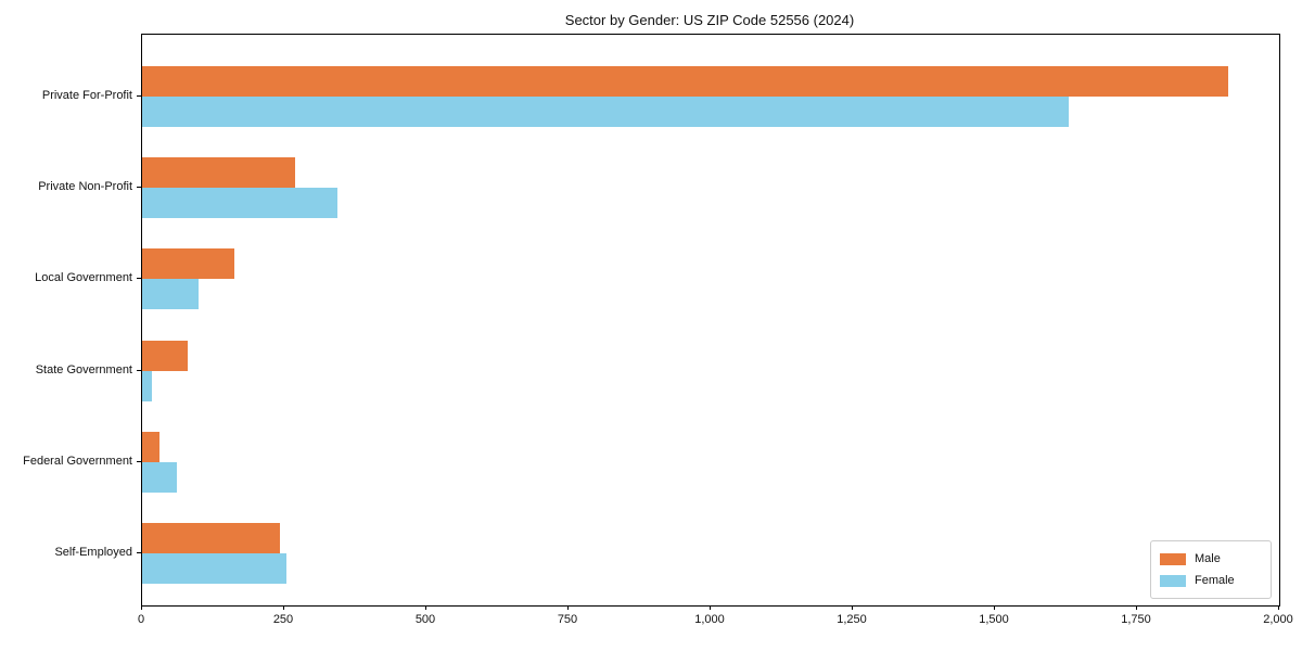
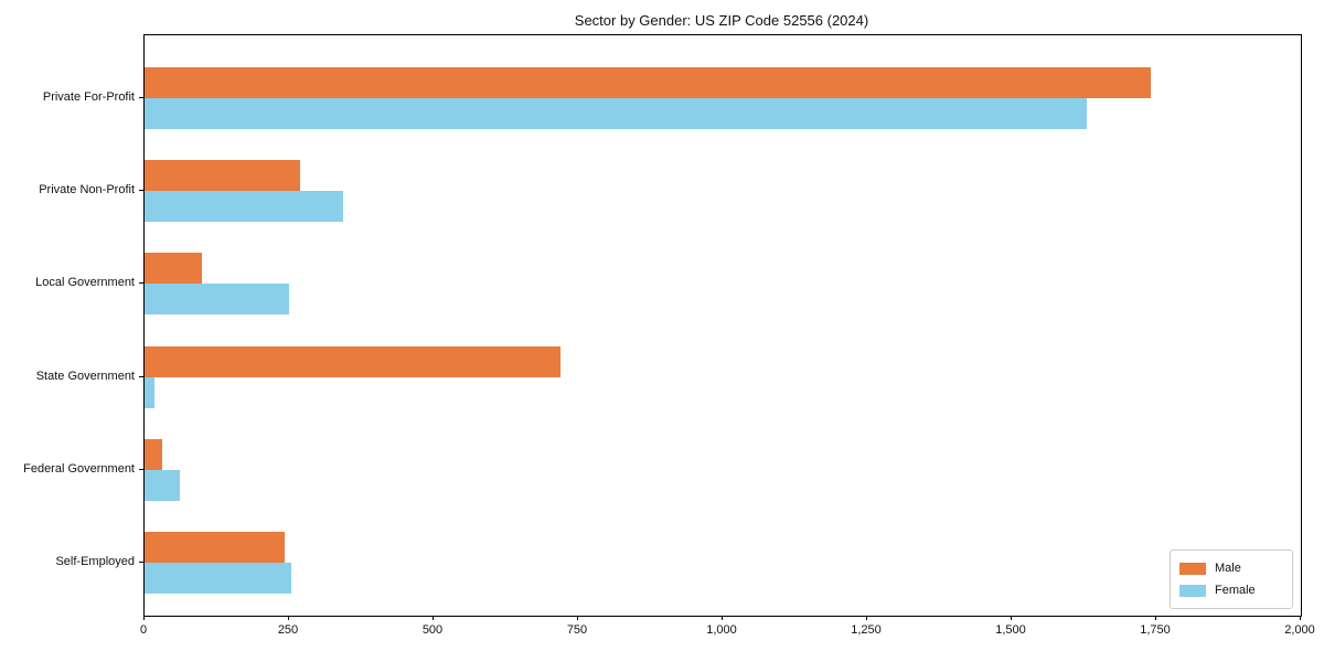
Male/Private For-Profit: 1910 -> 1740
Male/Local Government: 160 -> 100
Female/Local Government: 100 -> 250
Male/State Government: 80 -> 720
